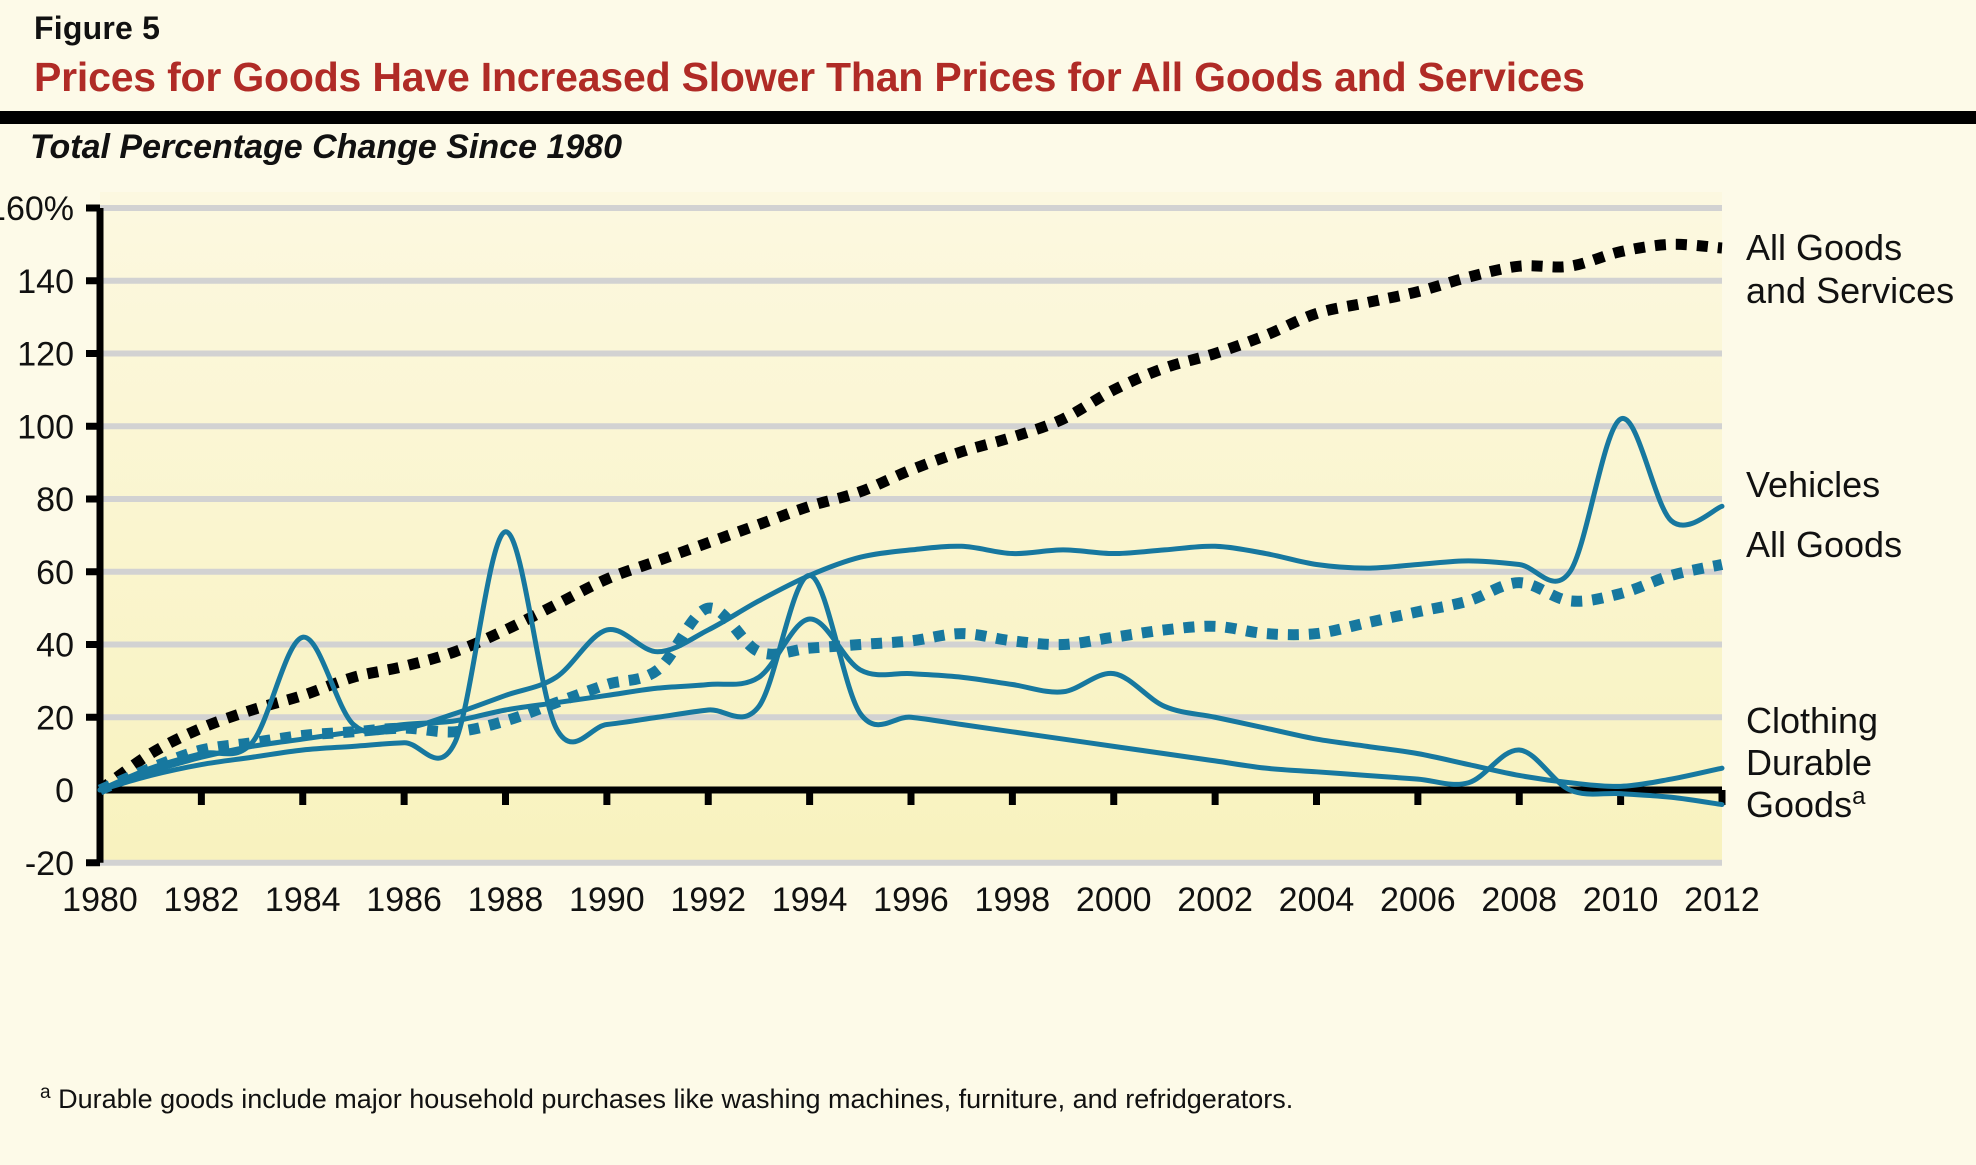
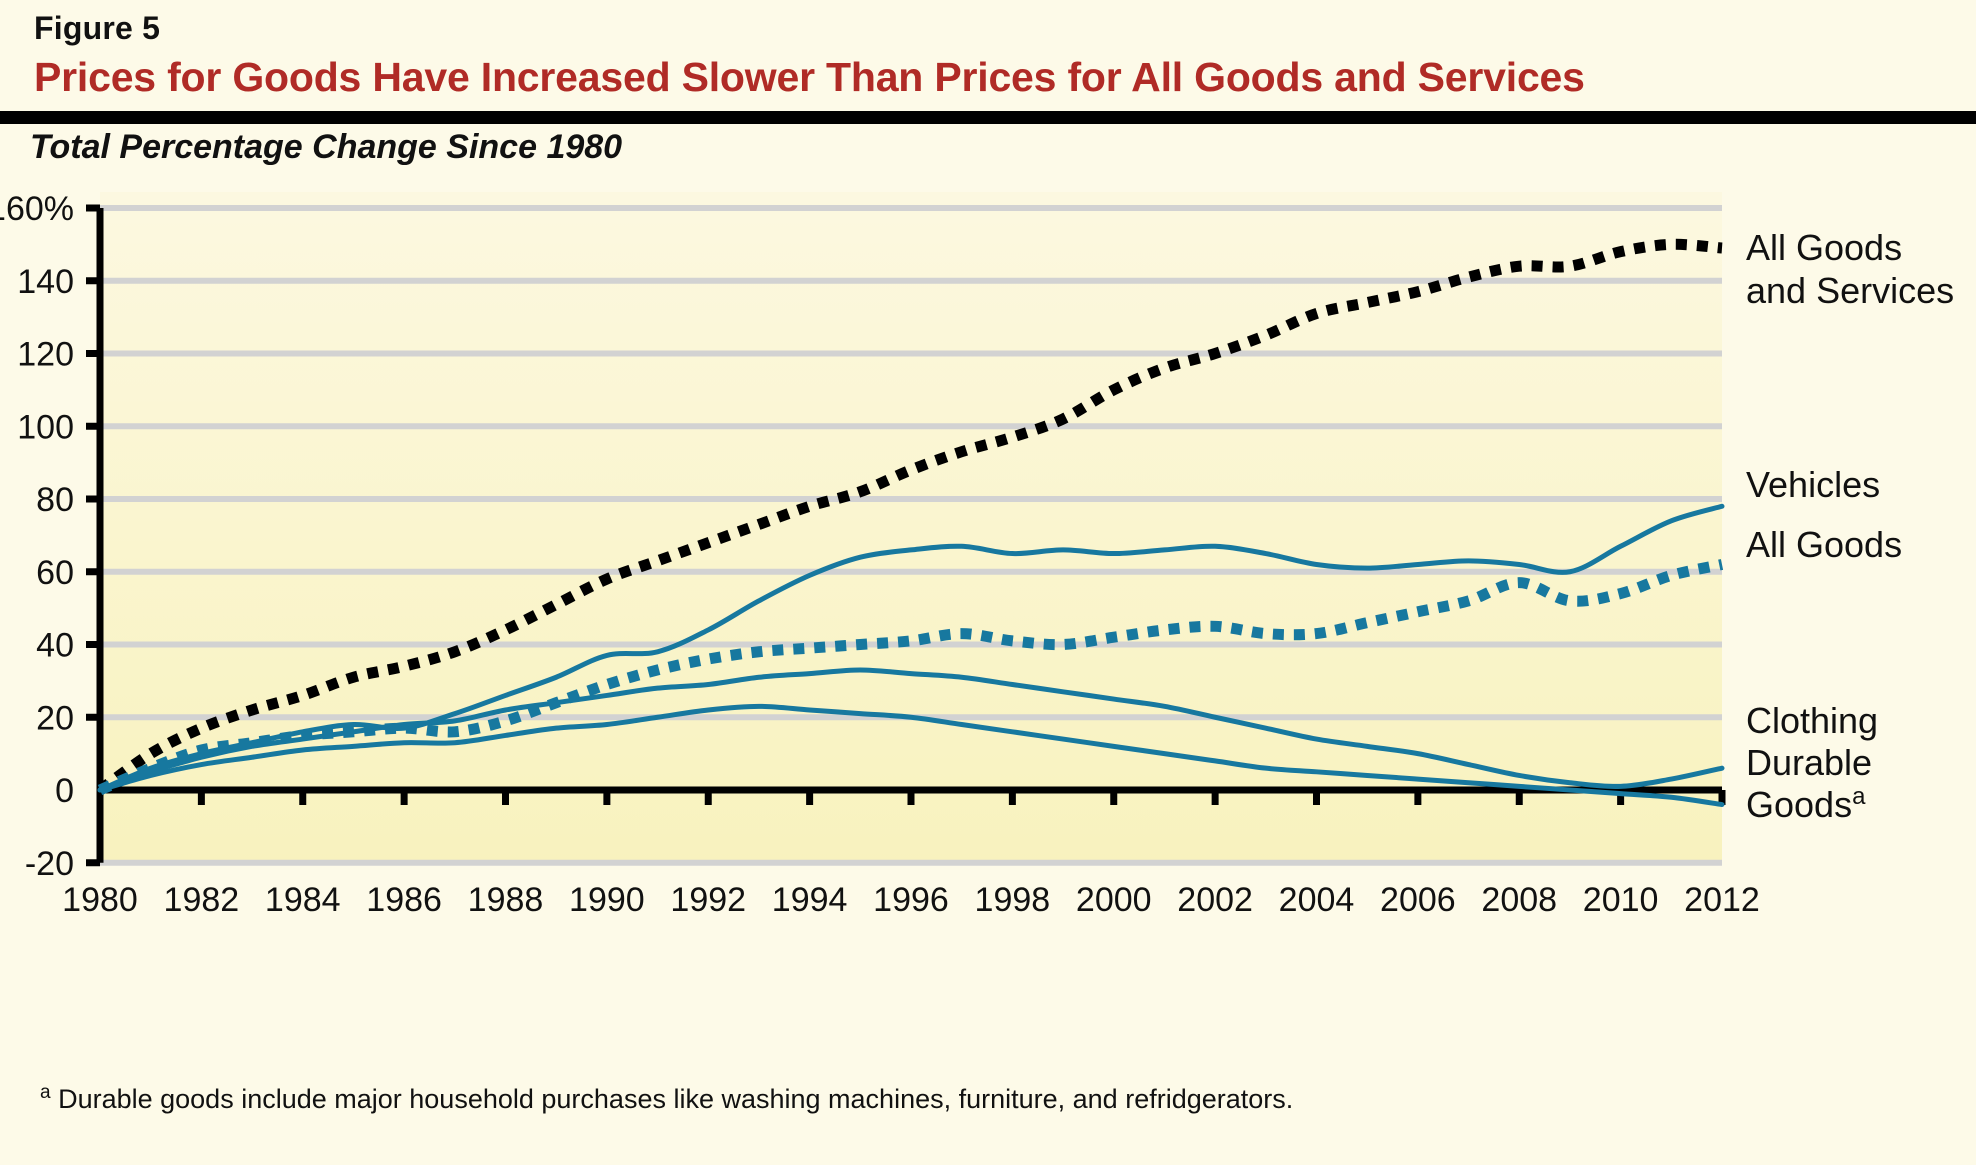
Vehicles/1984: 42% -> 16%
Durable Goods/1988: 71% -> 15%
Vehicles/1990: 44% -> 37%
All Goods/1992: 50% -> 36%
Clothing/1994: 47% -> 32%
Durable Goods/1994: 59% -> 22%
Clothing/2000: 32% -> 25%
Durable Goods/2008: 11% -> 1%
Vehicles/2010: 102% -> 67%
